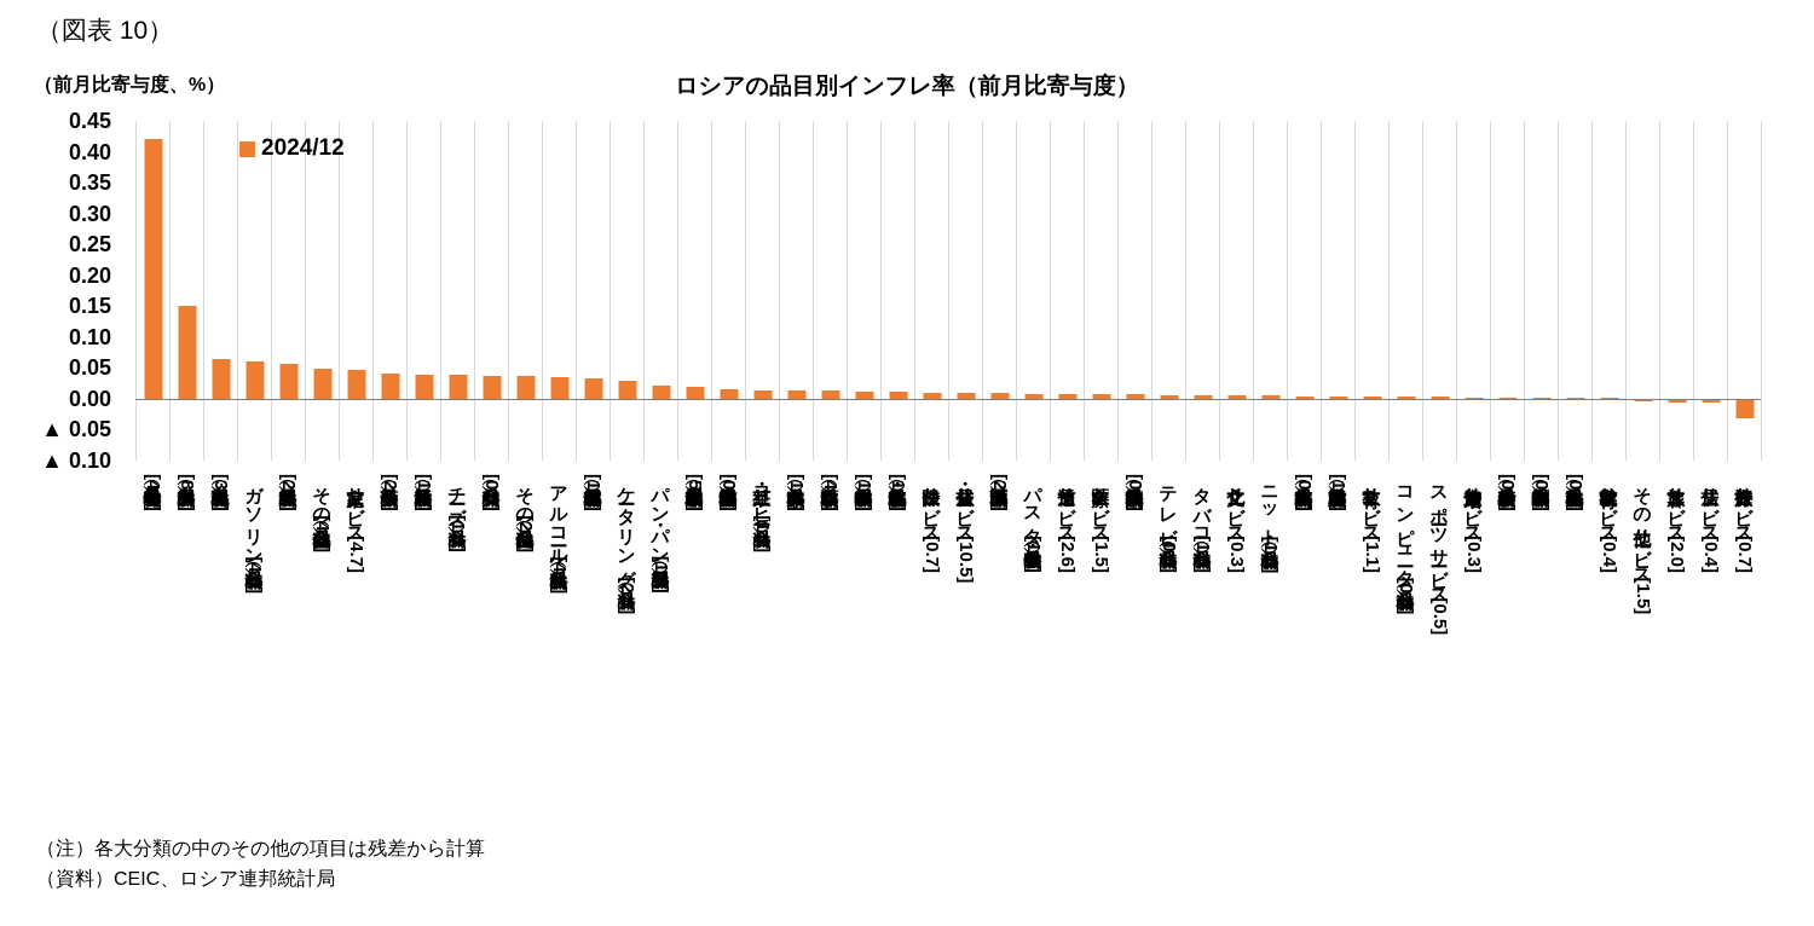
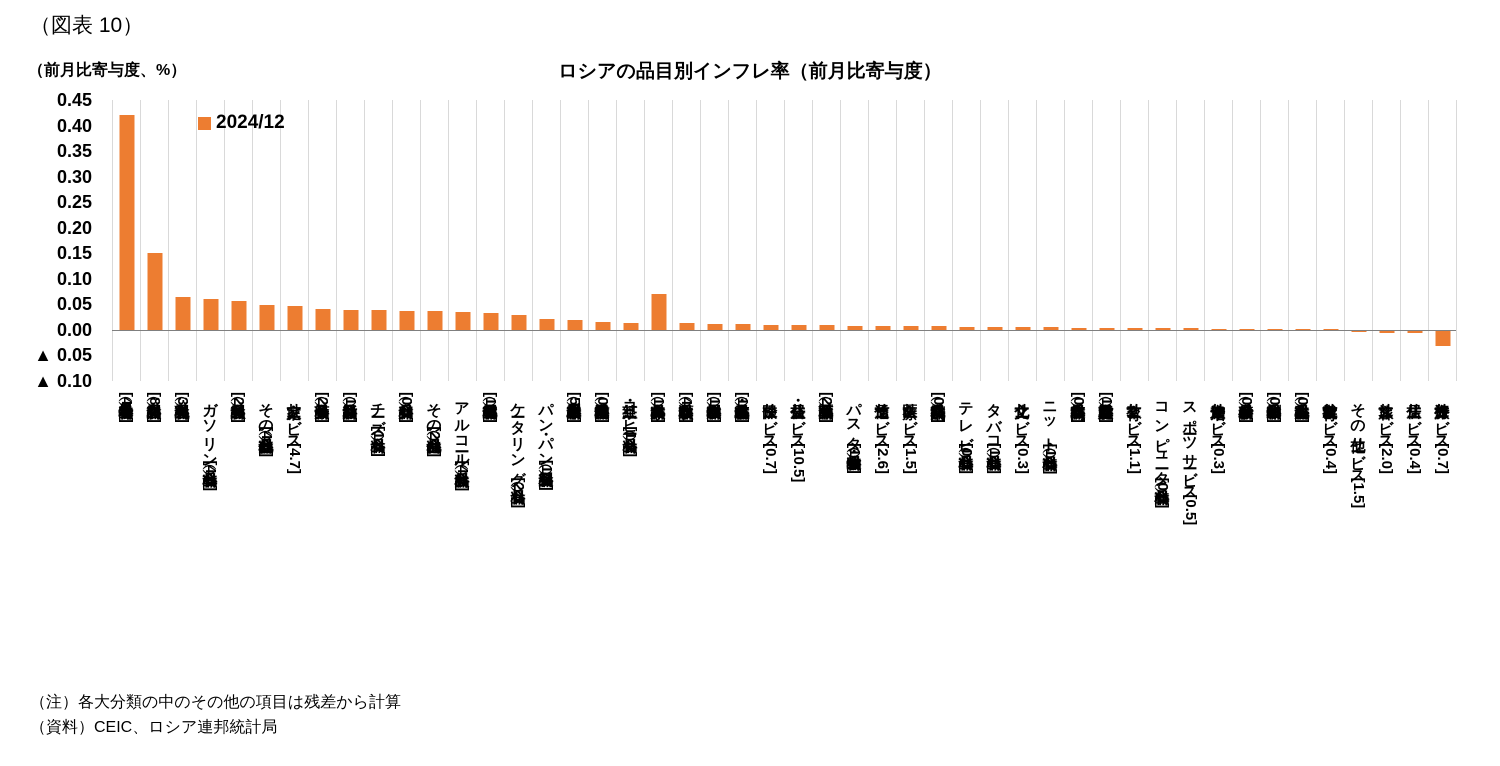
家具（非食料品）[1.6]: 0.01 -> 0.07
